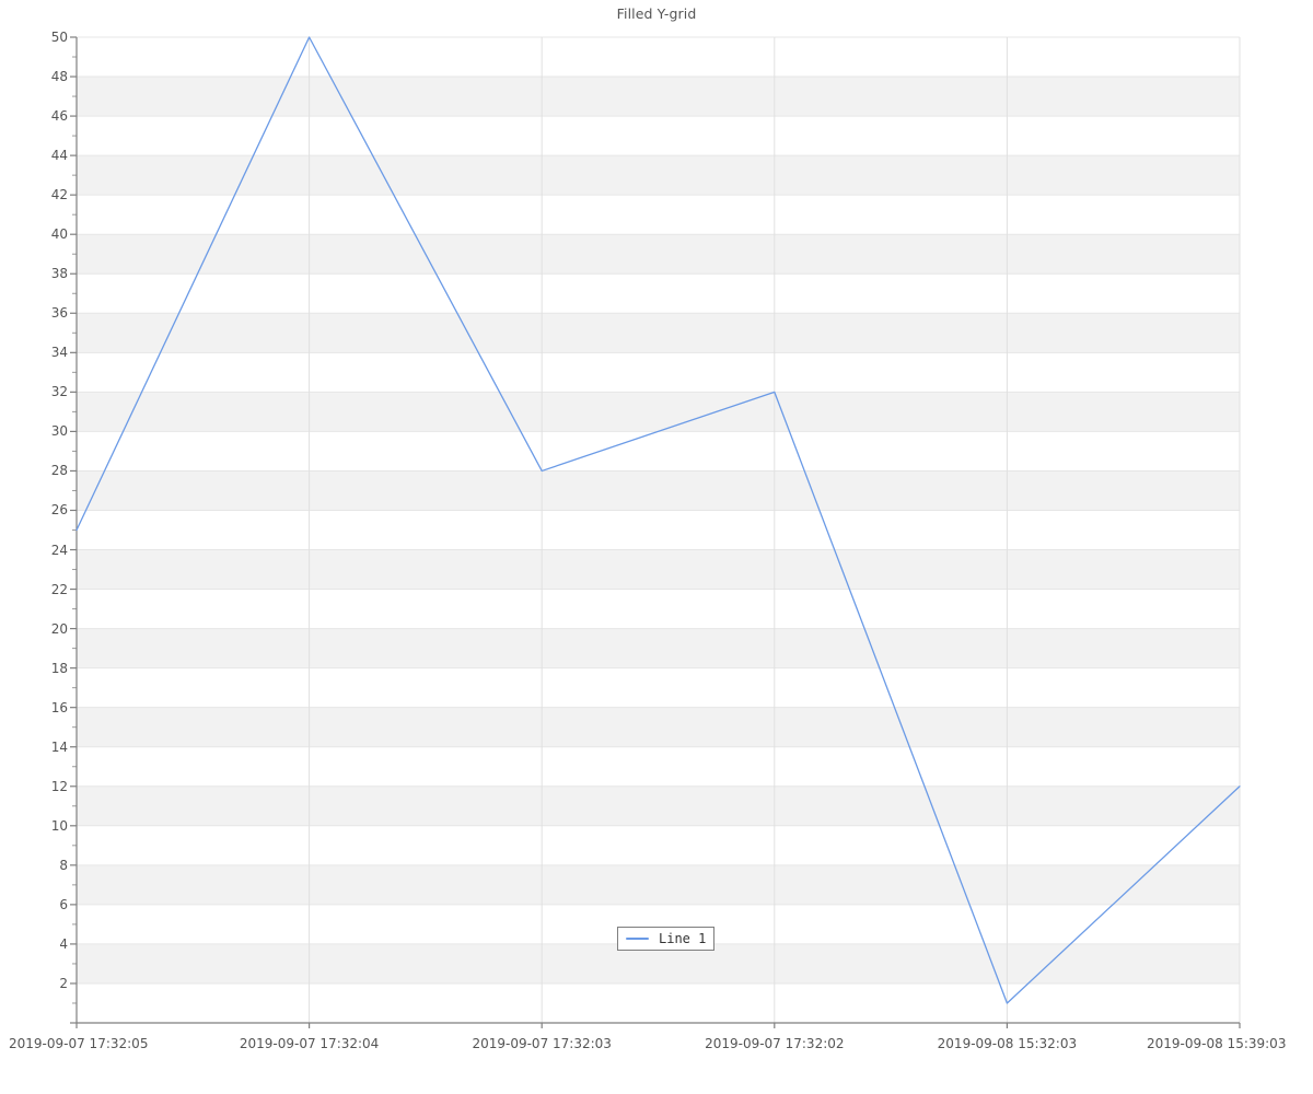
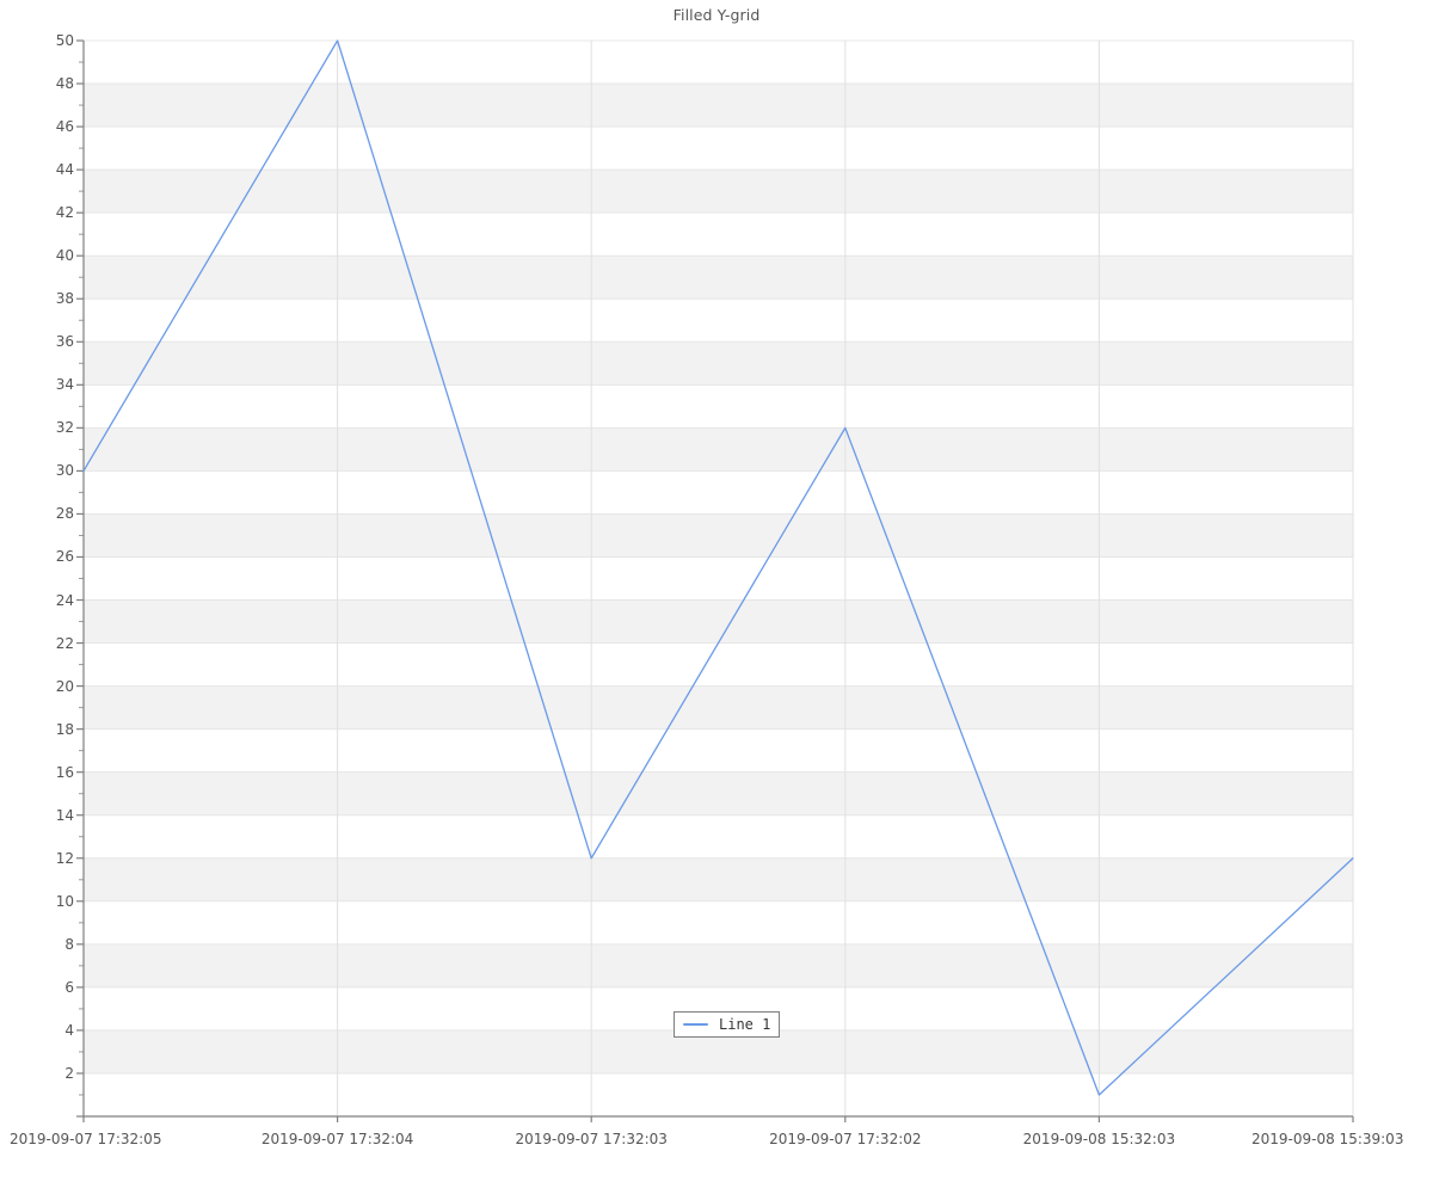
2019-09-07 17:32:05: 25 -> 30
2019-09-07 17:32:03: 28 -> 12
